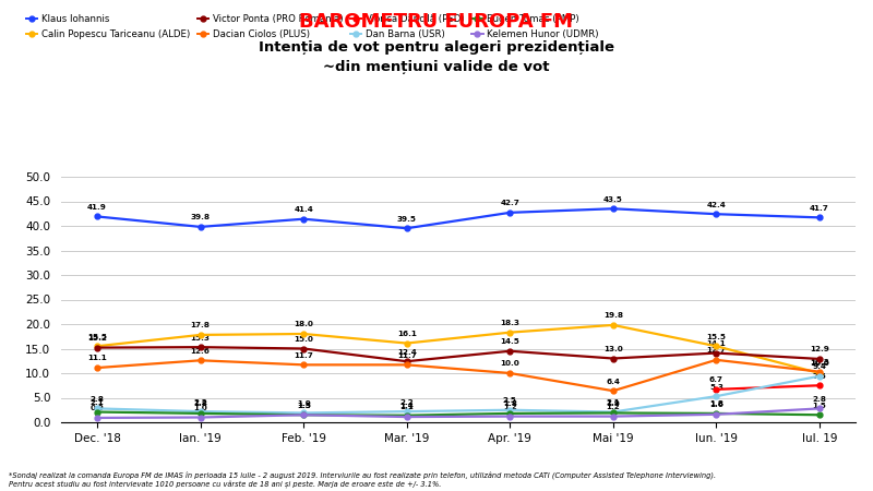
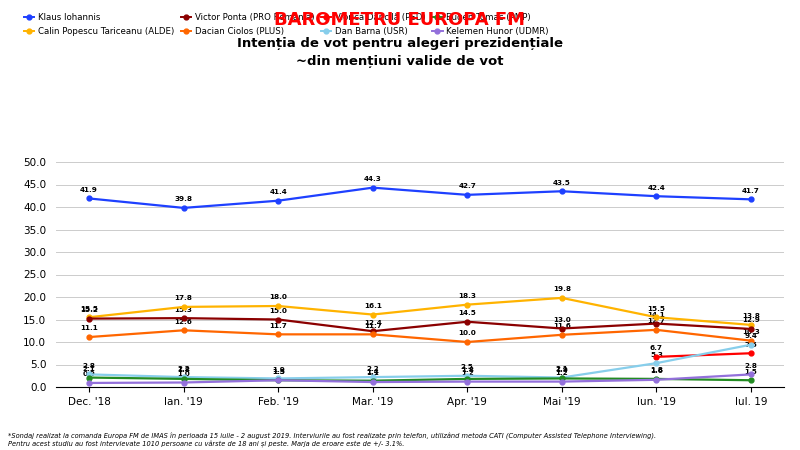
Klaus Iohannis/Mar. '19: 39.5 -> 44.3
Dacian Ciolos (PLUS)/Mai '19: 6.4 -> 11.6
Calin Popescu Tariceanu (ALDE)/Iul. 19: 10.0 -> 13.8
